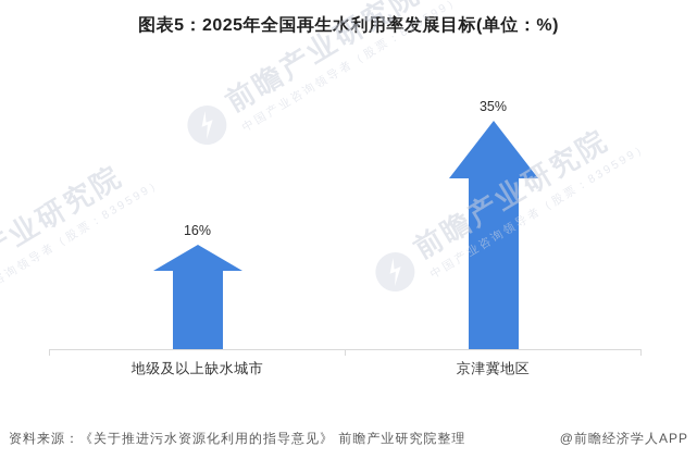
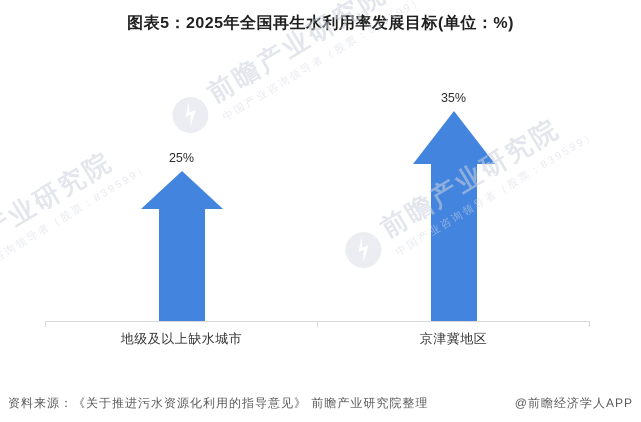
地级及以上缺水城市: 16% -> 25%
